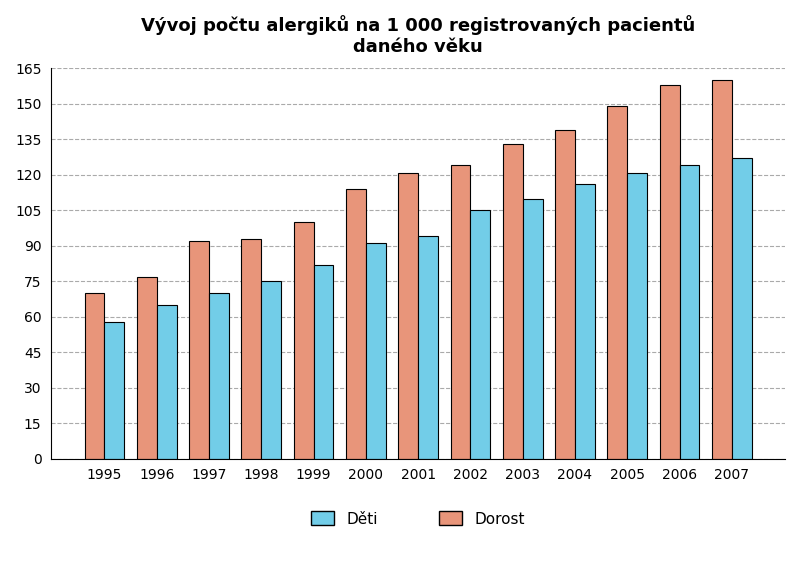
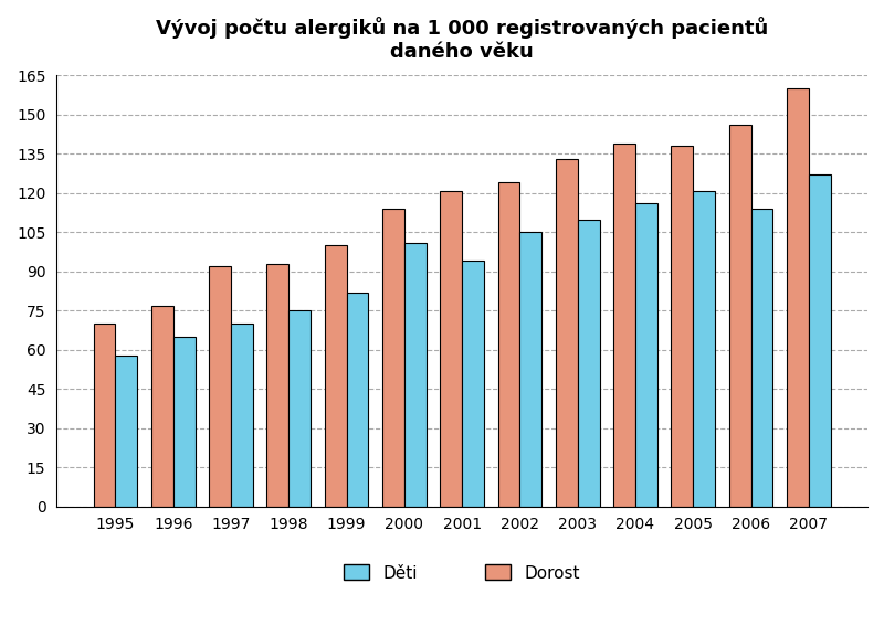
Děti/2000: 91 -> 101
Dorost/2005: 149 -> 138
Dorost/2006: 158 -> 146
Děti/2006: 124 -> 114
